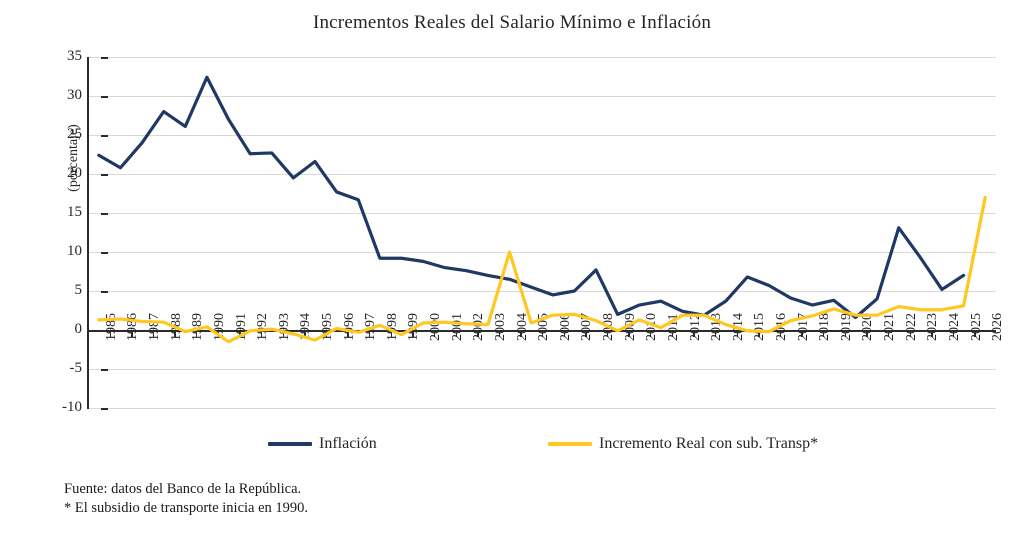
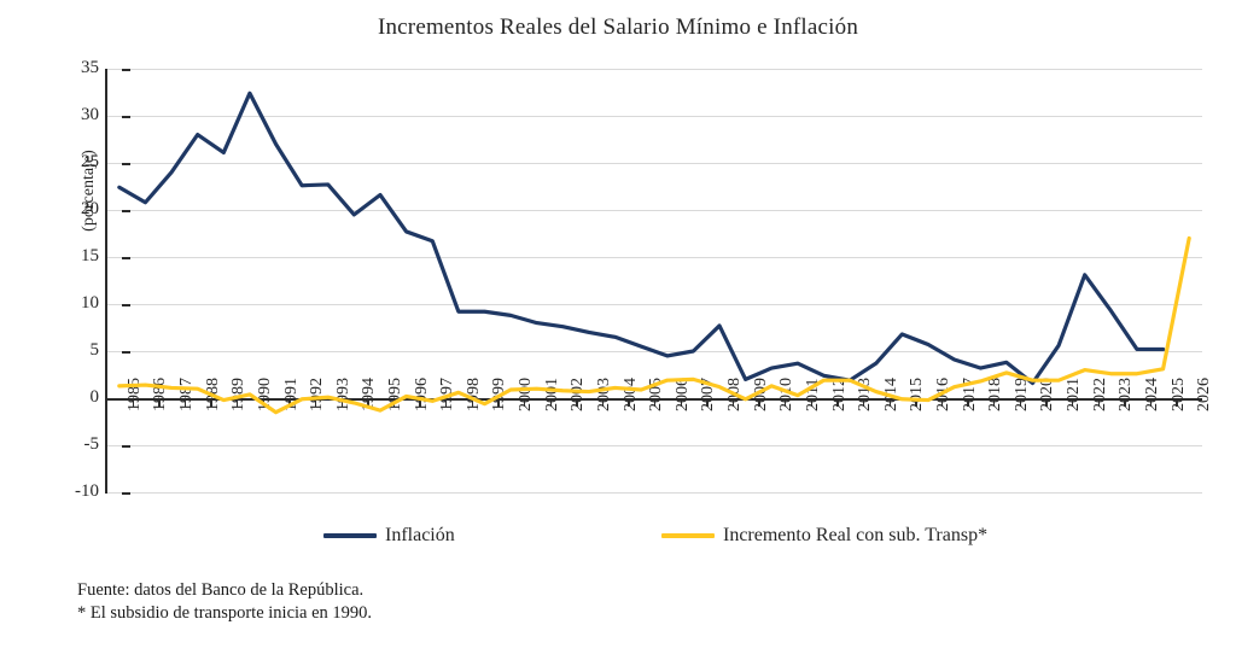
Incremento Real con sub. Transp*/2004: 10 -> 1
Inflación/2021: 4 -> 6
Inflación/2025: 7 -> 5
